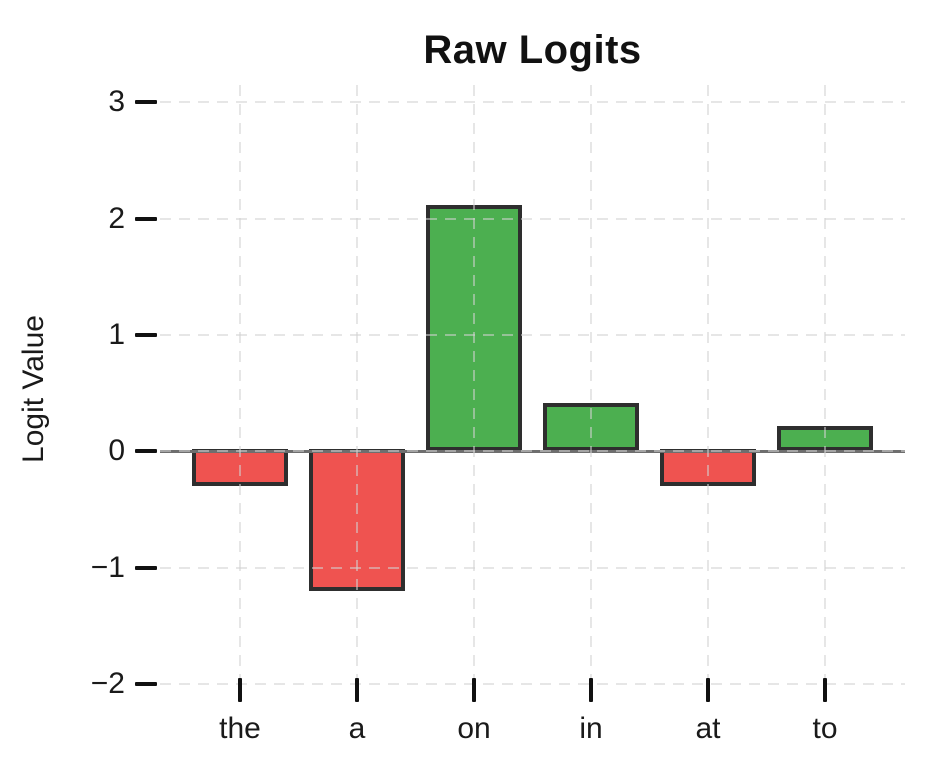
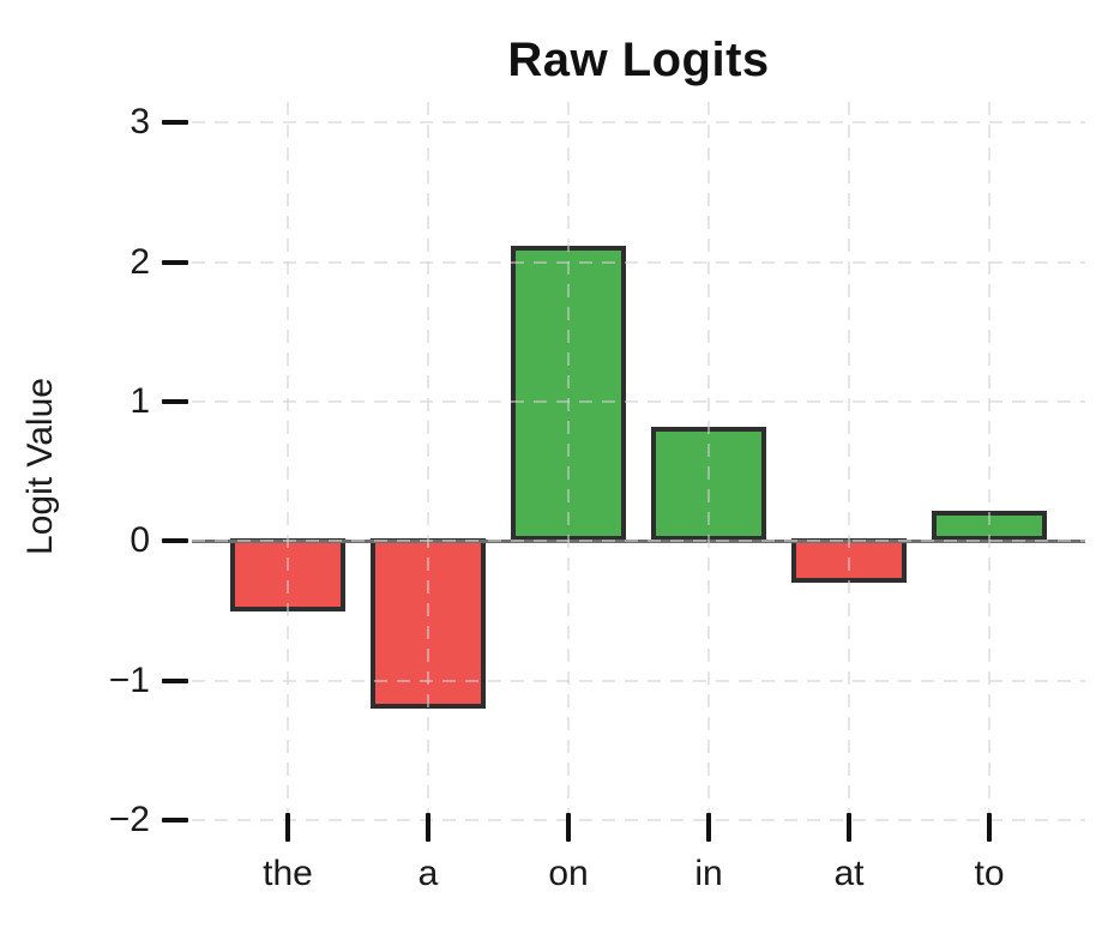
the: -0.3 -> -0.5
in: 0.4 -> 0.8
